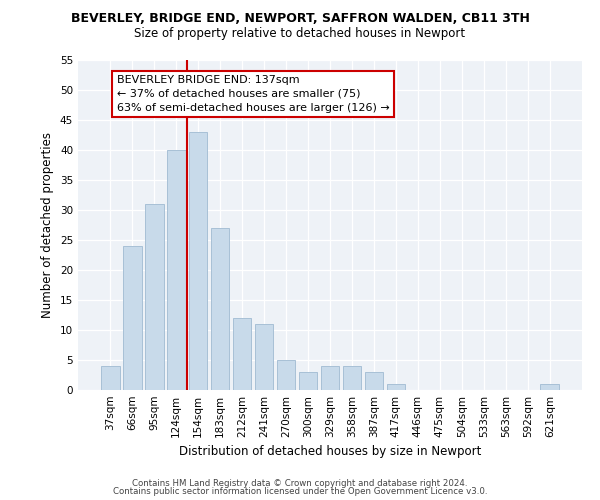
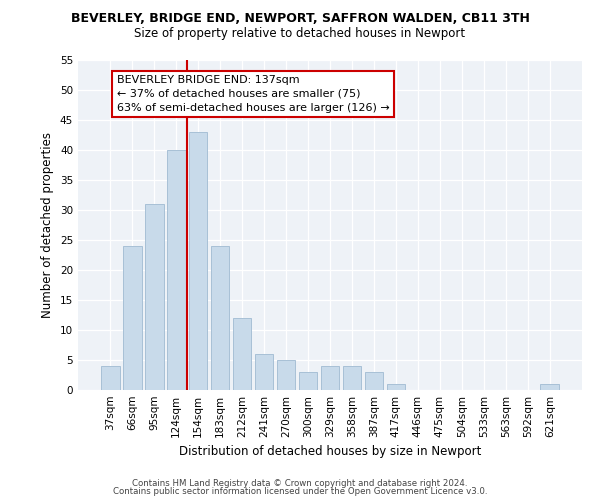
183sqm: 27 -> 24
241sqm: 11 -> 6
